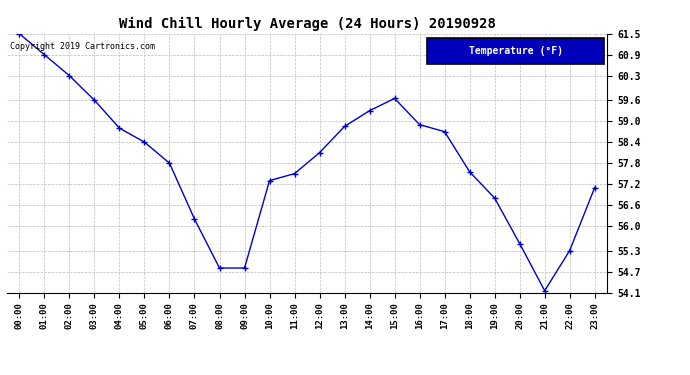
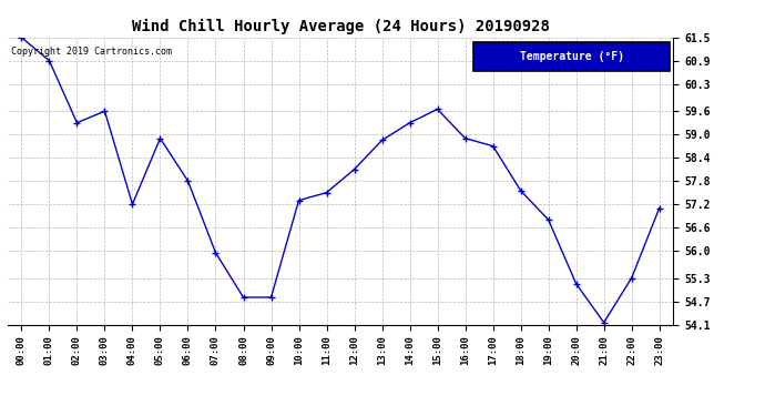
02:00: 60.30 -> 59.30
04:00: 58.80 -> 57.20
05:00: 58.40 -> 58.90
07:00: 56.20 -> 55.95
20:00: 55.50 -> 55.15
